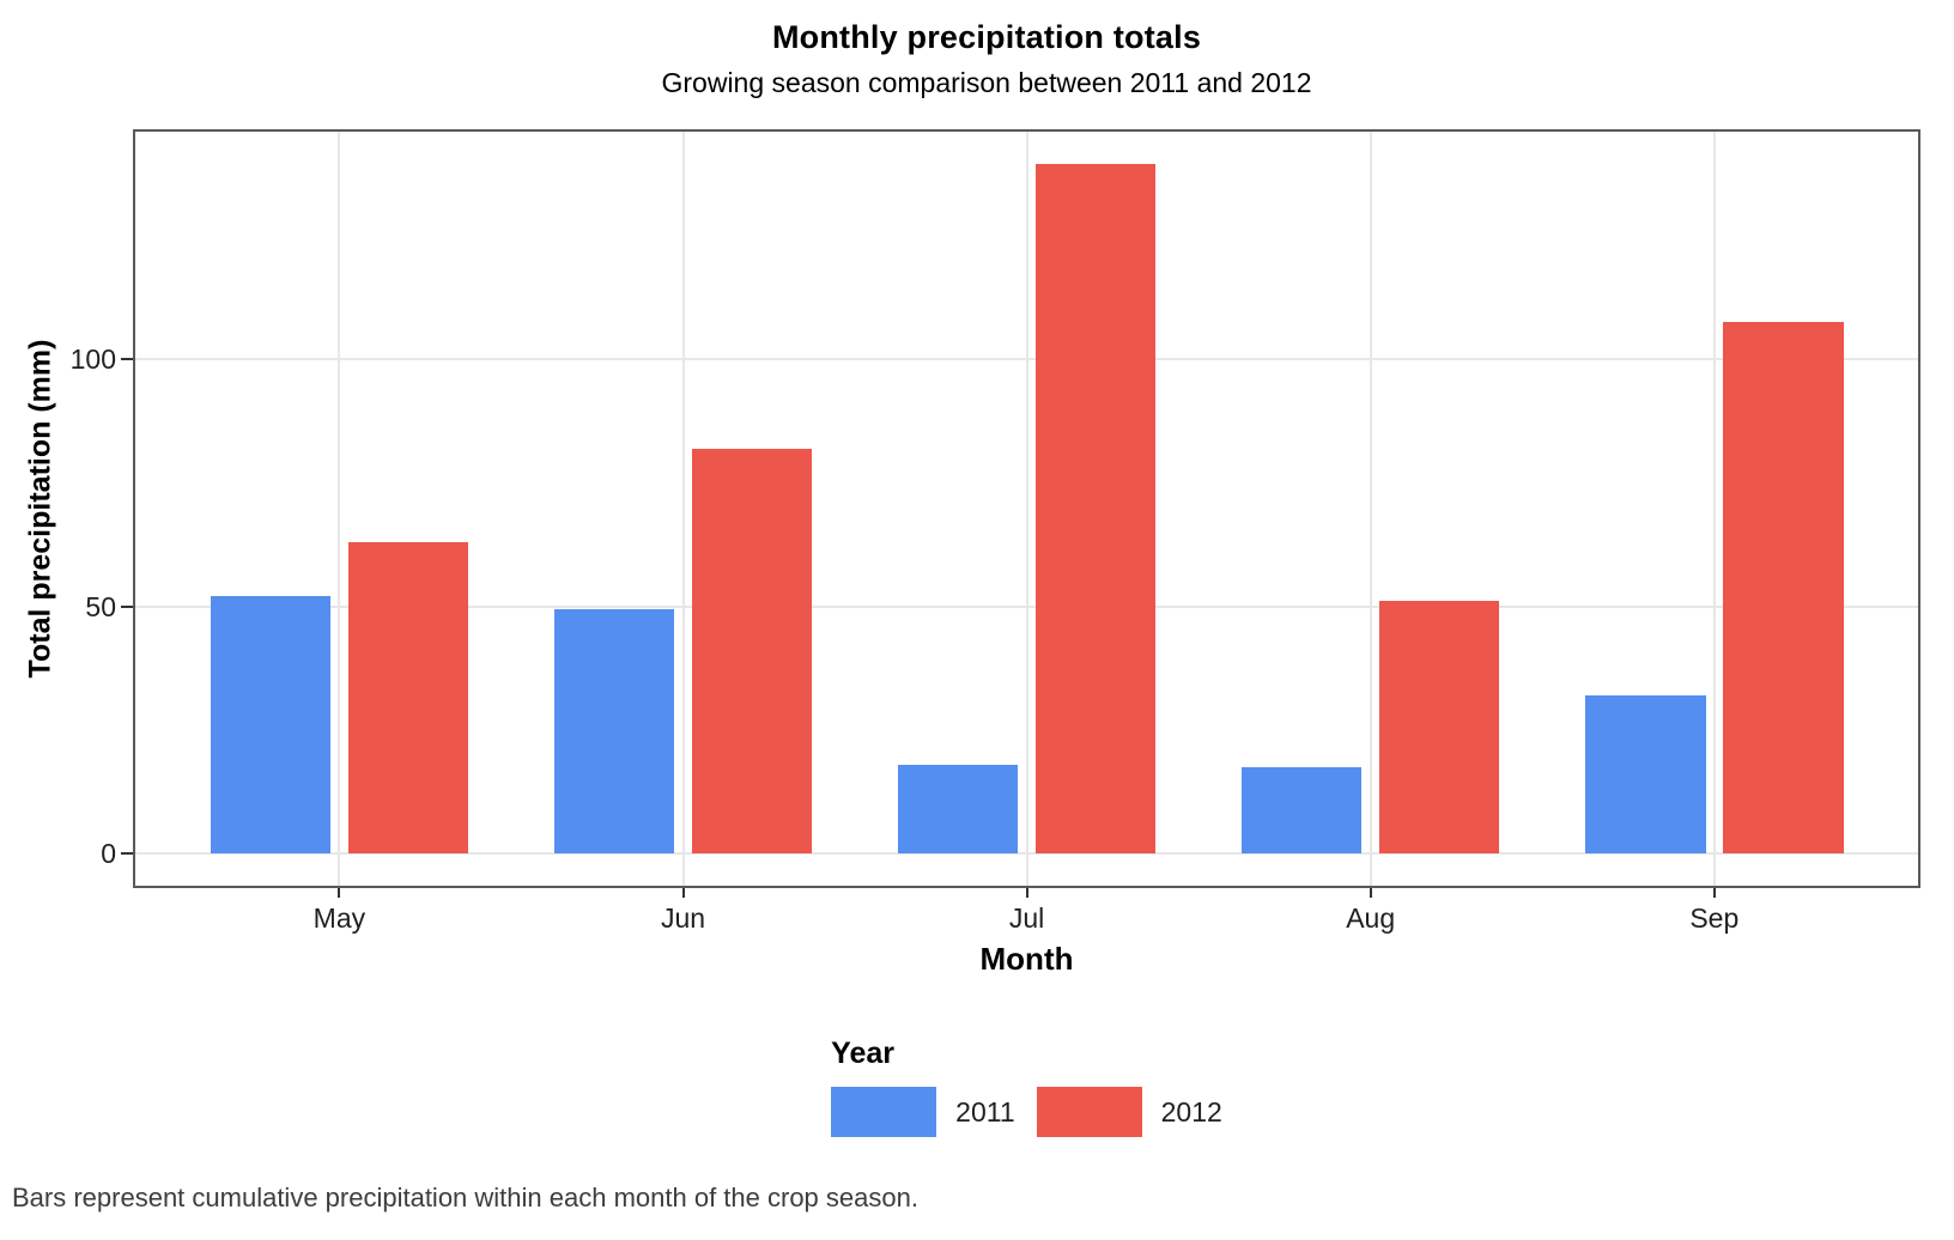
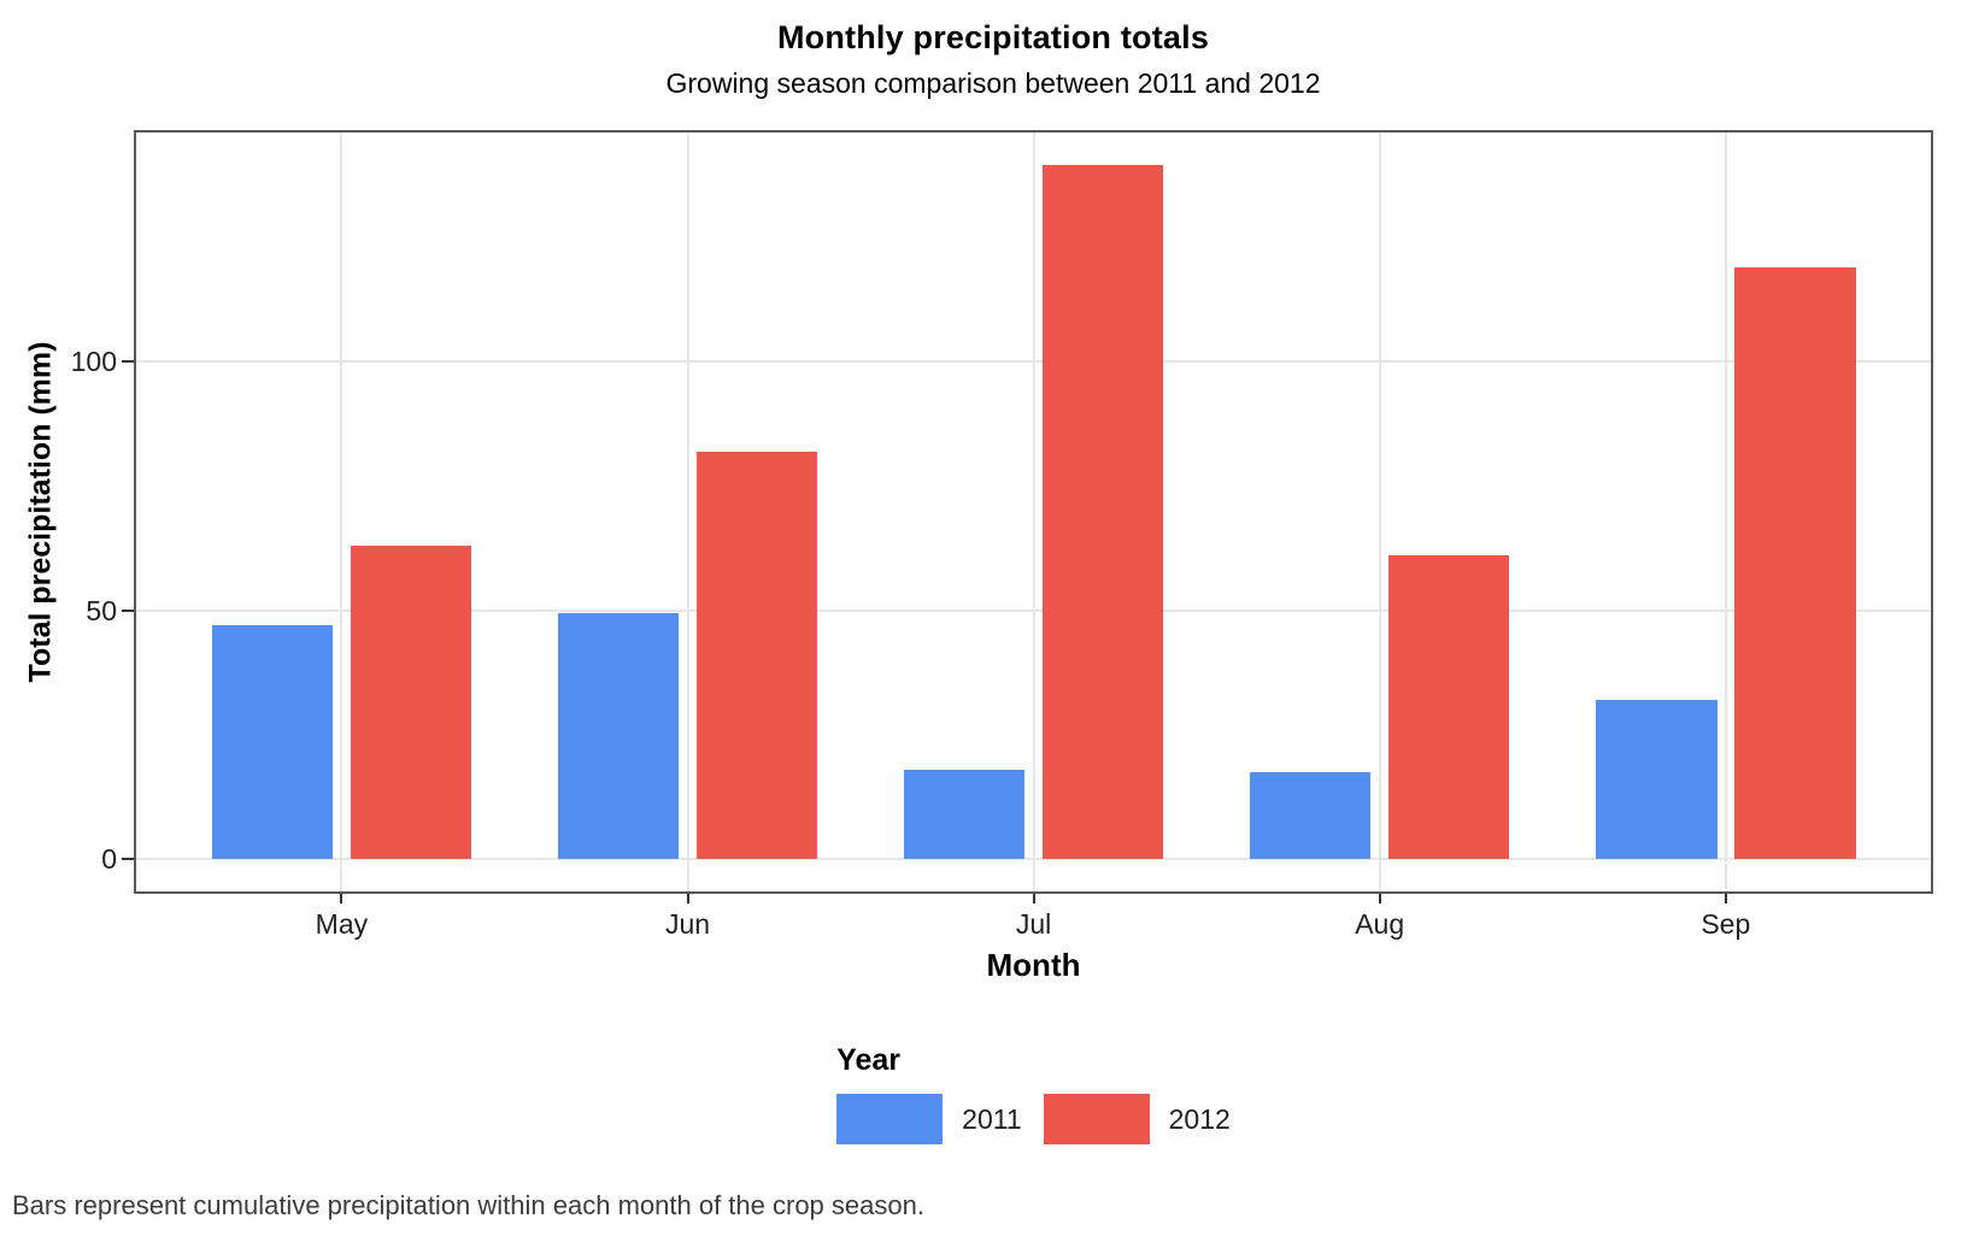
2011/May: 52 -> 47
2012/Aug: 51 -> 61
2012/Sep: 108 -> 119
